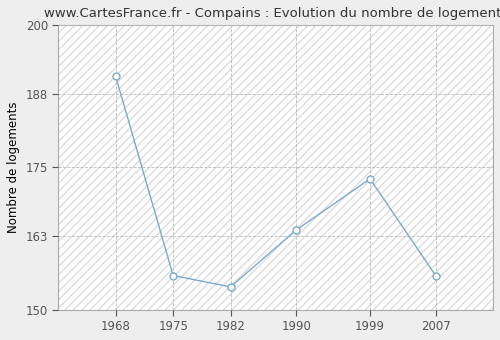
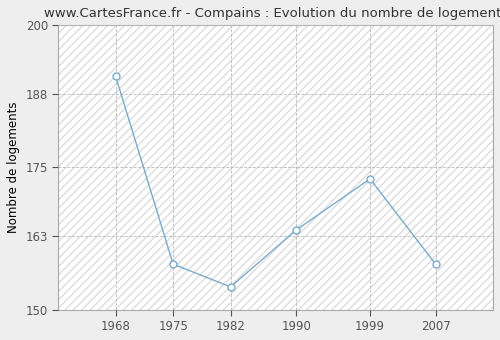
1975: 156 -> 158
2007: 156 -> 158
